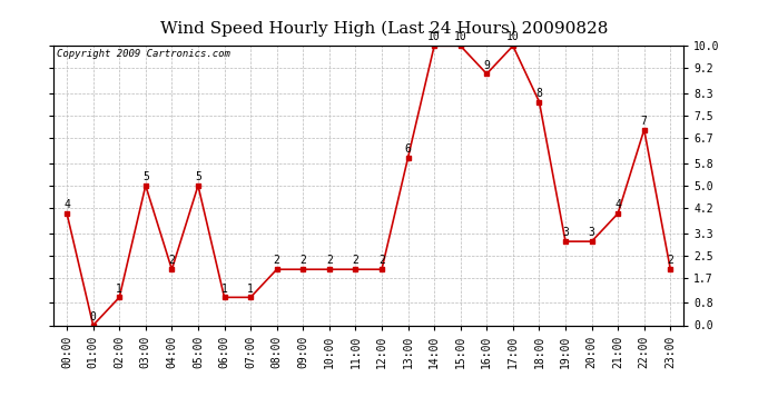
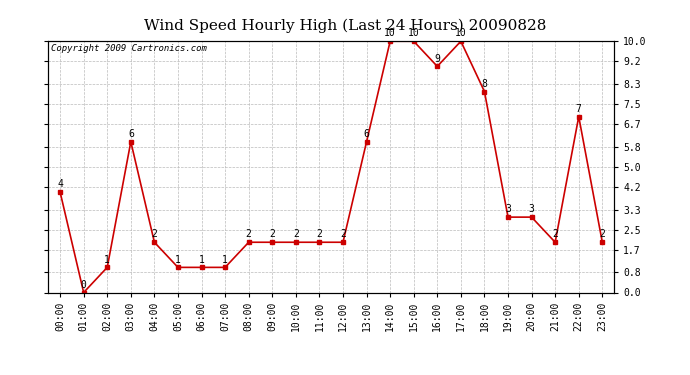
03:00: 5 -> 6
05:00: 5 -> 1
21:00: 4 -> 2
